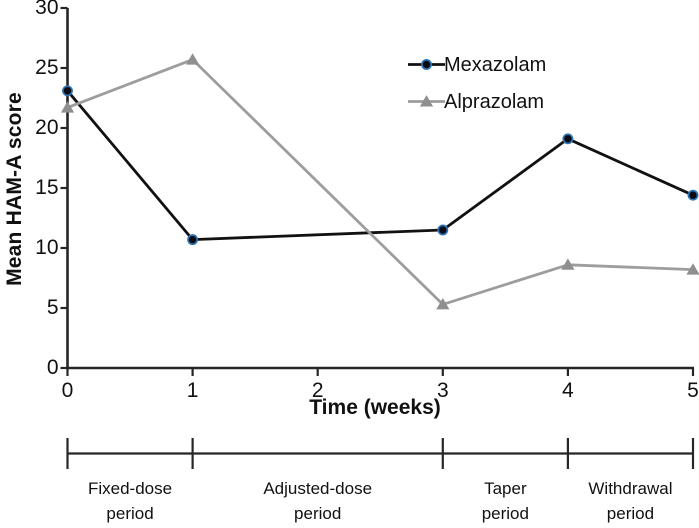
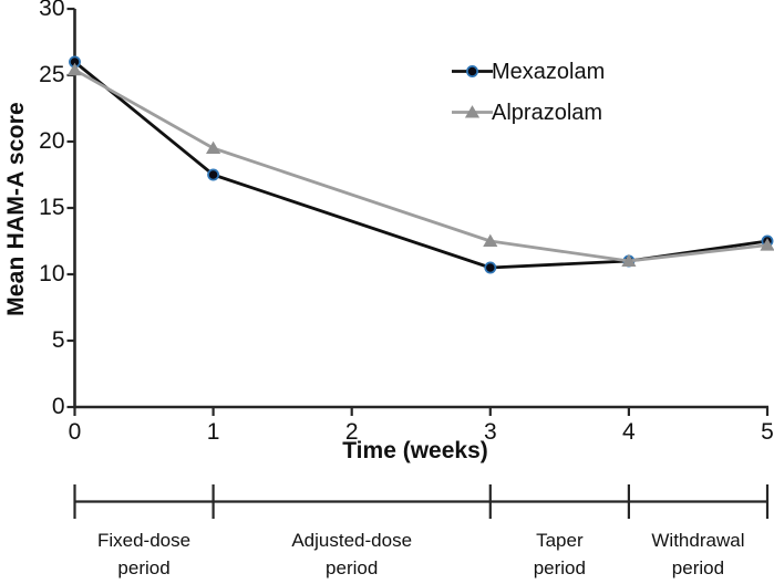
Mexazolam/0: 23.1 -> 26.0
Alprazolam/0: 21.7 -> 25.4
Mexazolam/1: 10.7 -> 17.5
Alprazolam/1: 25.7 -> 19.5
Mexazolam/3: 11.5 -> 10.5
Alprazolam/3: 5.3 -> 12.5
Mexazolam/4: 19.1 -> 11.0
Alprazolam/4: 8.6 -> 11.0
Mexazolam/5: 14.4 -> 12.5
Alprazolam/5: 8.2 -> 12.2
